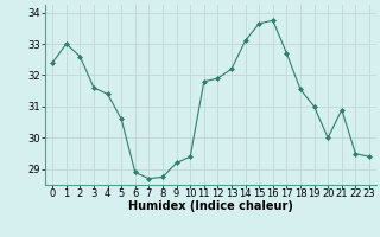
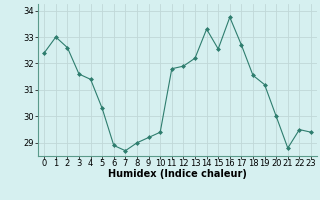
5: 30.60 -> 30.30
8: 28.75 -> 29.00
14: 33.10 -> 33.30
15: 33.65 -> 32.55
19: 31.00 -> 31.20
21: 30.90 -> 28.80
